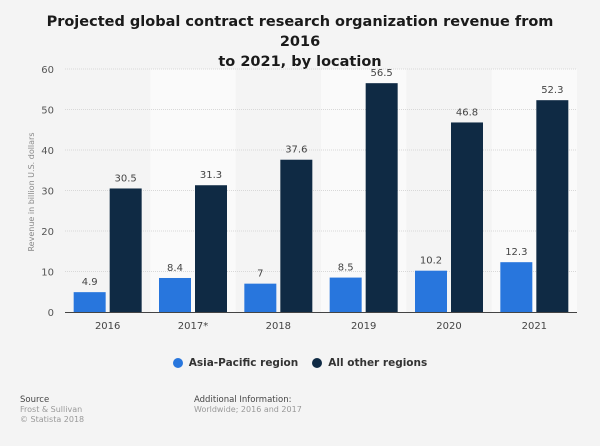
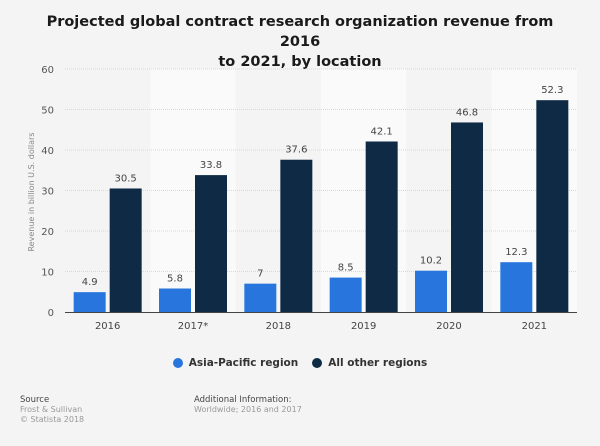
Asia-Pacific region/2017*: 8.4 -> 5.8
All other regions/2017*: 31.3 -> 33.8
All other regions/2019: 56.5 -> 42.1
